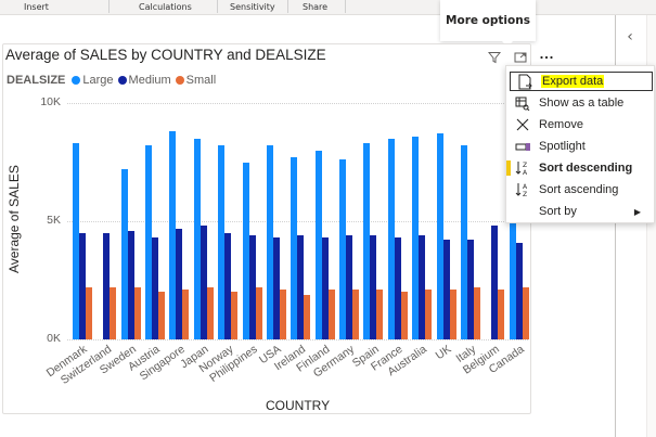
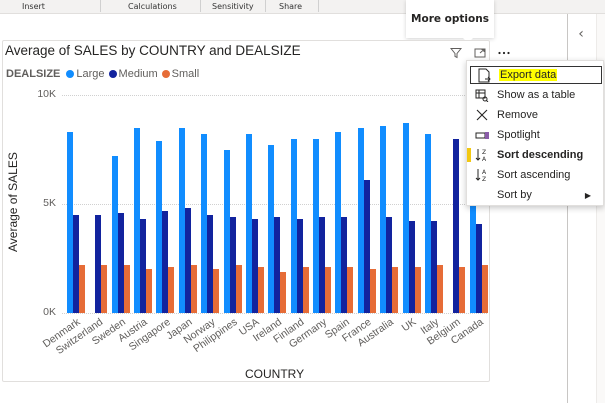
Large/Austria: 8.2K -> 8.5K
Large/Singapore: 8.8K -> 7.9K
Large/Germany: 7.6K -> 8.0K
Medium/France: 4.3K -> 6.1K
Medium/Belgium: 4.8K -> 8.0K
Large/Canada: 9.0K -> 9.4K
